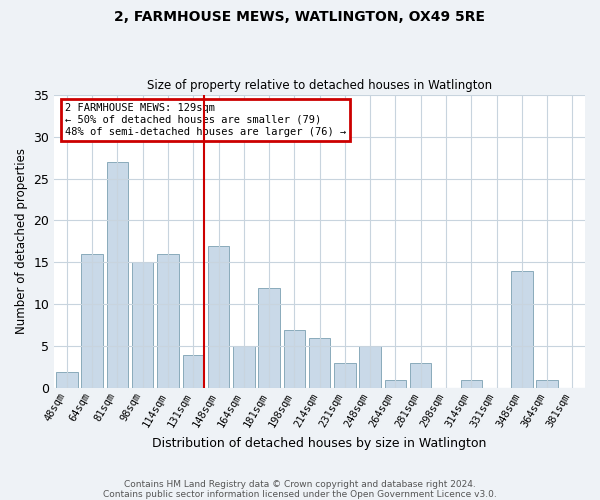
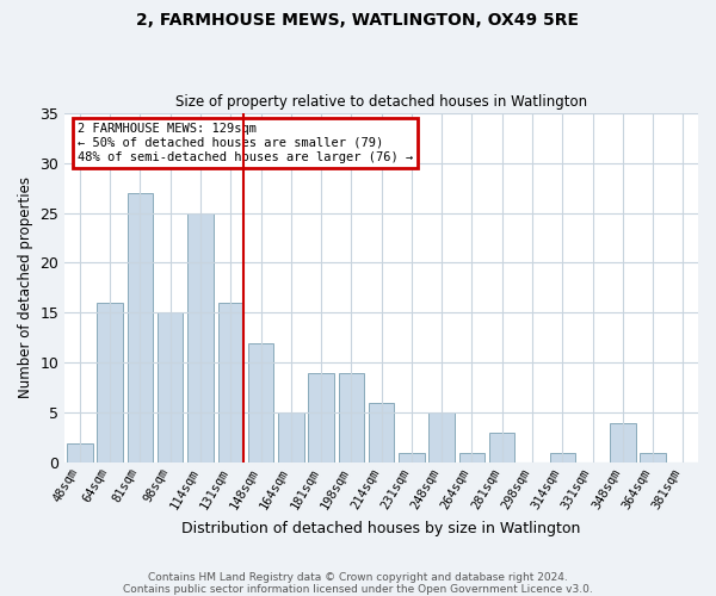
114sqm: 16 -> 25
131sqm: 4 -> 16
148sqm: 17 -> 12
181sqm: 12 -> 9
198sqm: 7 -> 9
231sqm: 3 -> 1
348sqm: 14 -> 4
